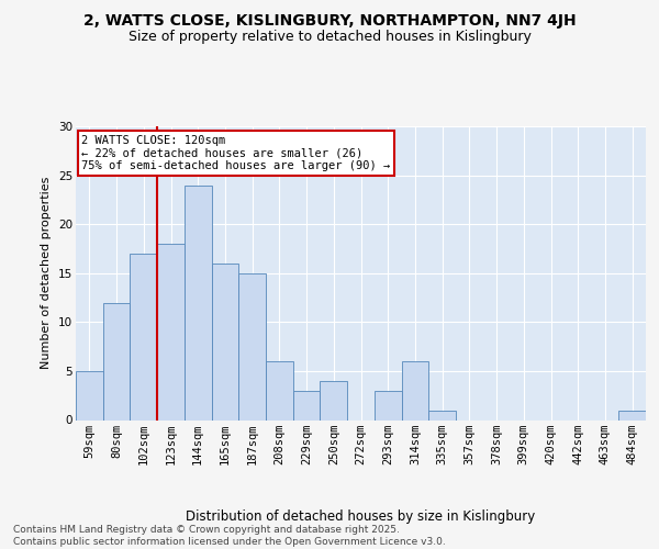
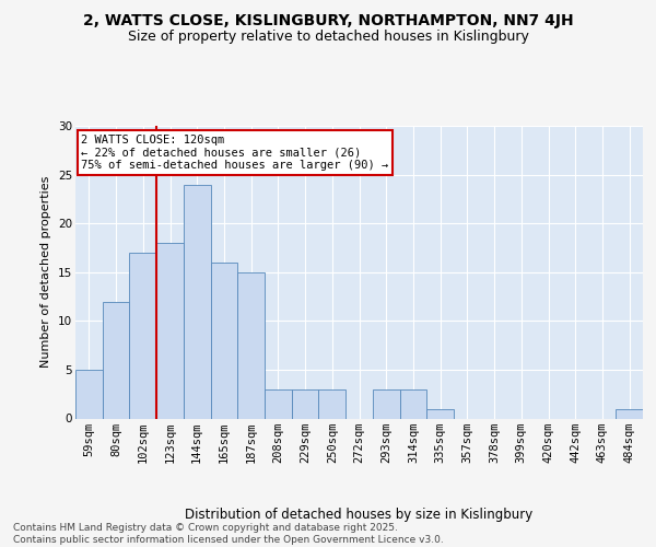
208sqm: 6 -> 3
250sqm: 4 -> 3
314sqm: 6 -> 3
